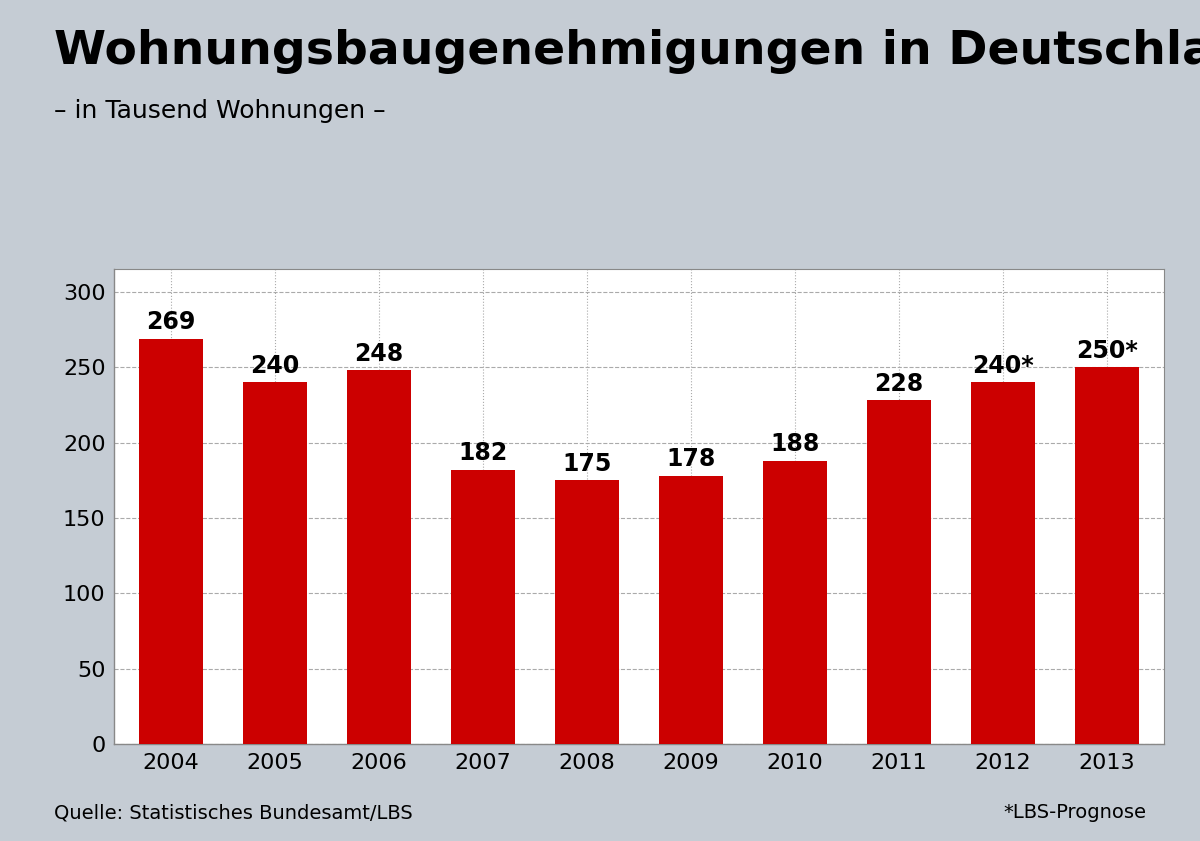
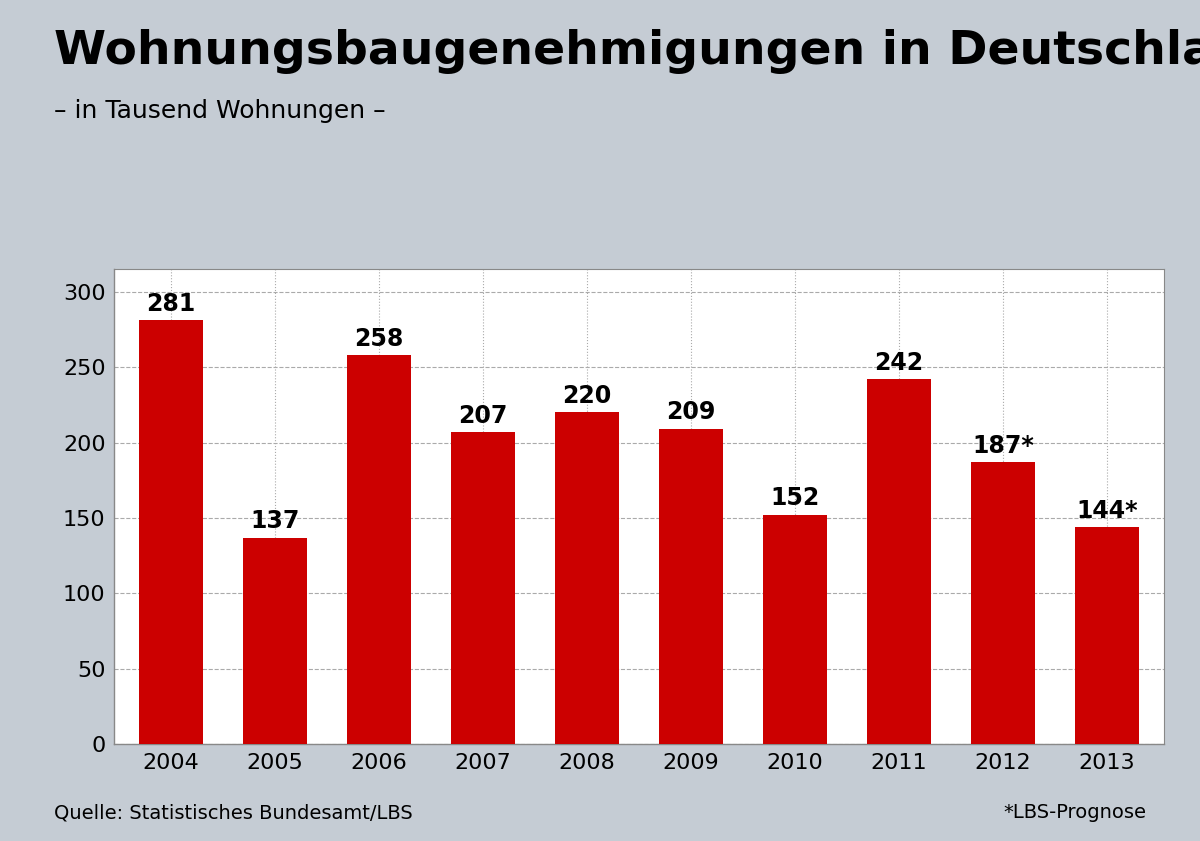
2004: 269 -> 281
2005: 240 -> 137
2006: 248 -> 258
2007: 182 -> 207
2008: 175 -> 220
2009: 178 -> 209
2010: 188 -> 152
2011: 228 -> 242
2012: 240* -> 187*
2013: 250* -> 144*
